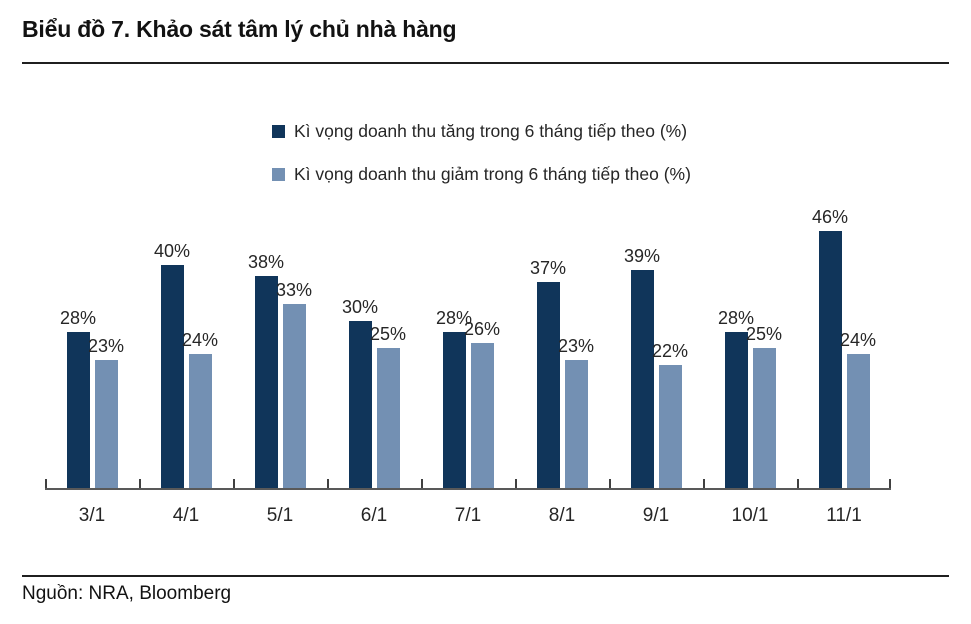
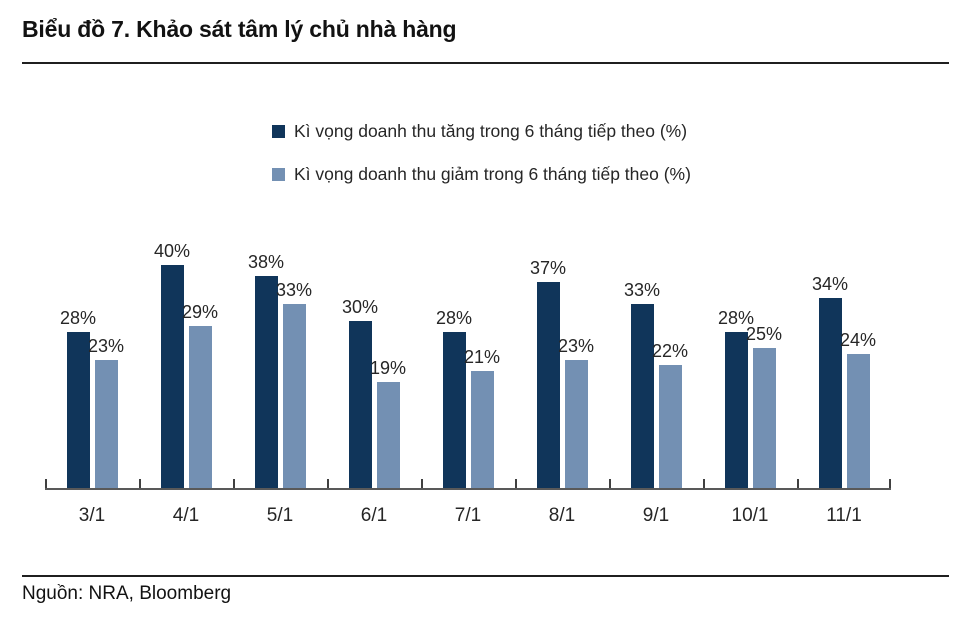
Kì vọng doanh thu giảm trong 6 tháng tiếp theo (%)/4/1: 24% -> 29%
Kì vọng doanh thu giảm trong 6 tháng tiếp theo (%)/6/1: 25% -> 19%
Kì vọng doanh thu giảm trong 6 tháng tiếp theo (%)/7/1: 26% -> 21%
Kì vọng doanh thu tăng trong 6 tháng tiếp theo (%)/9/1: 39% -> 33%
Kì vọng doanh thu tăng trong 6 tháng tiếp theo (%)/11/1: 46% -> 34%
